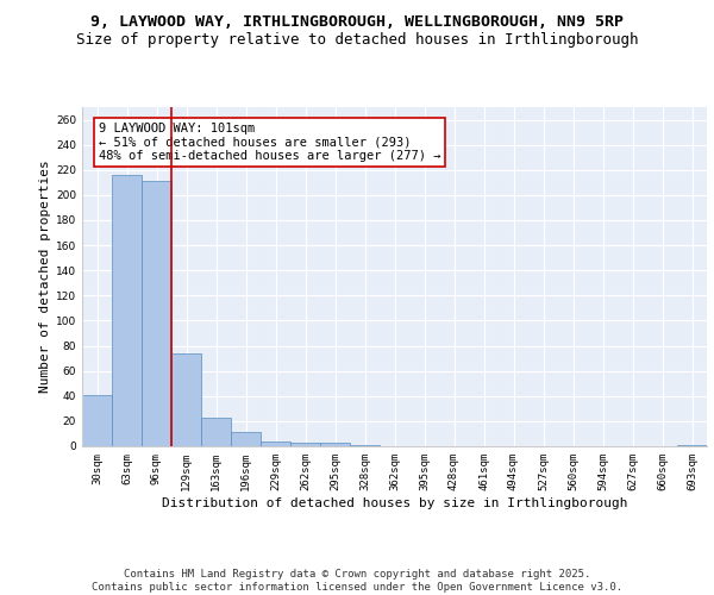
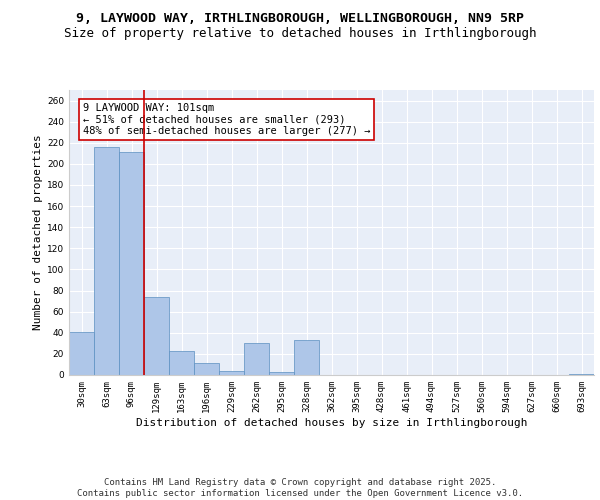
262sqm: 3 -> 30
328sqm: 1 -> 33
